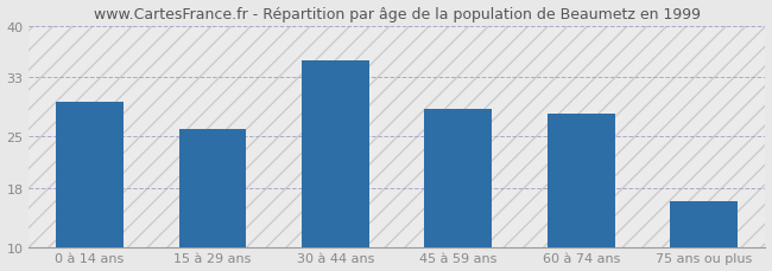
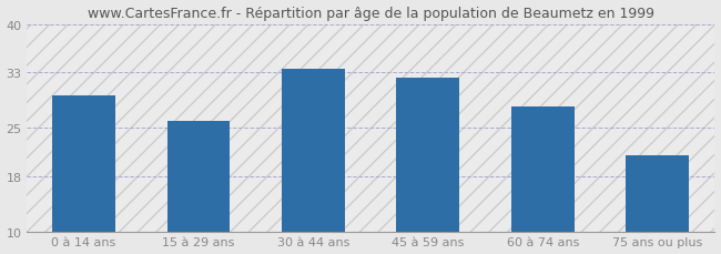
30 à 44 ans: 35.3 -> 33.6
45 à 59 ans: 28.7 -> 32.2
75 ans ou plus: 16.3 -> 21.0
